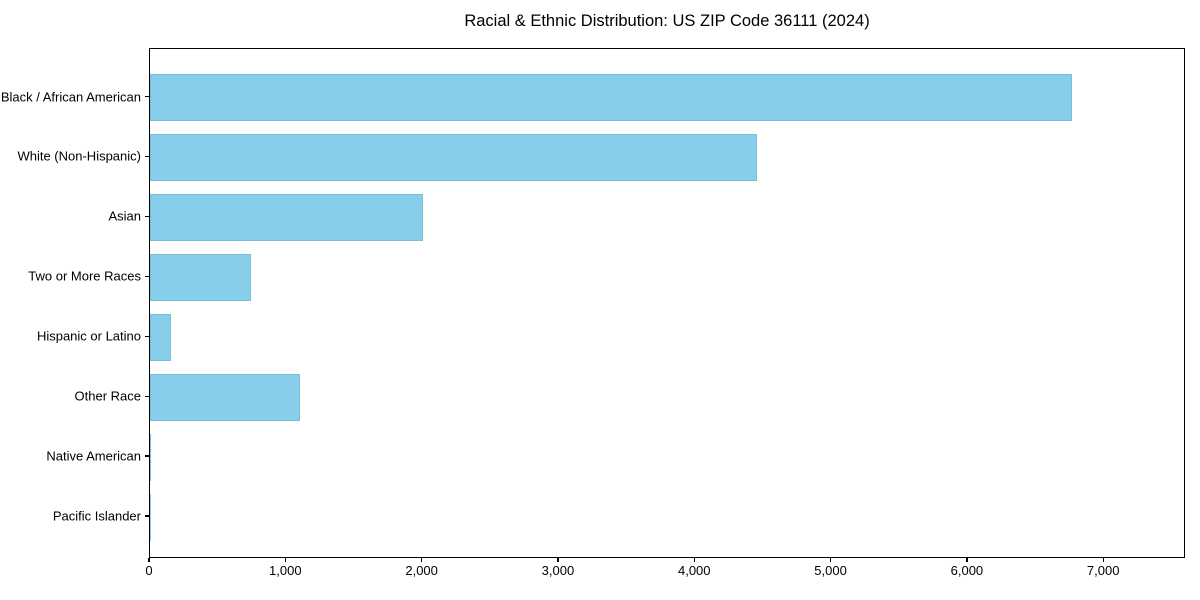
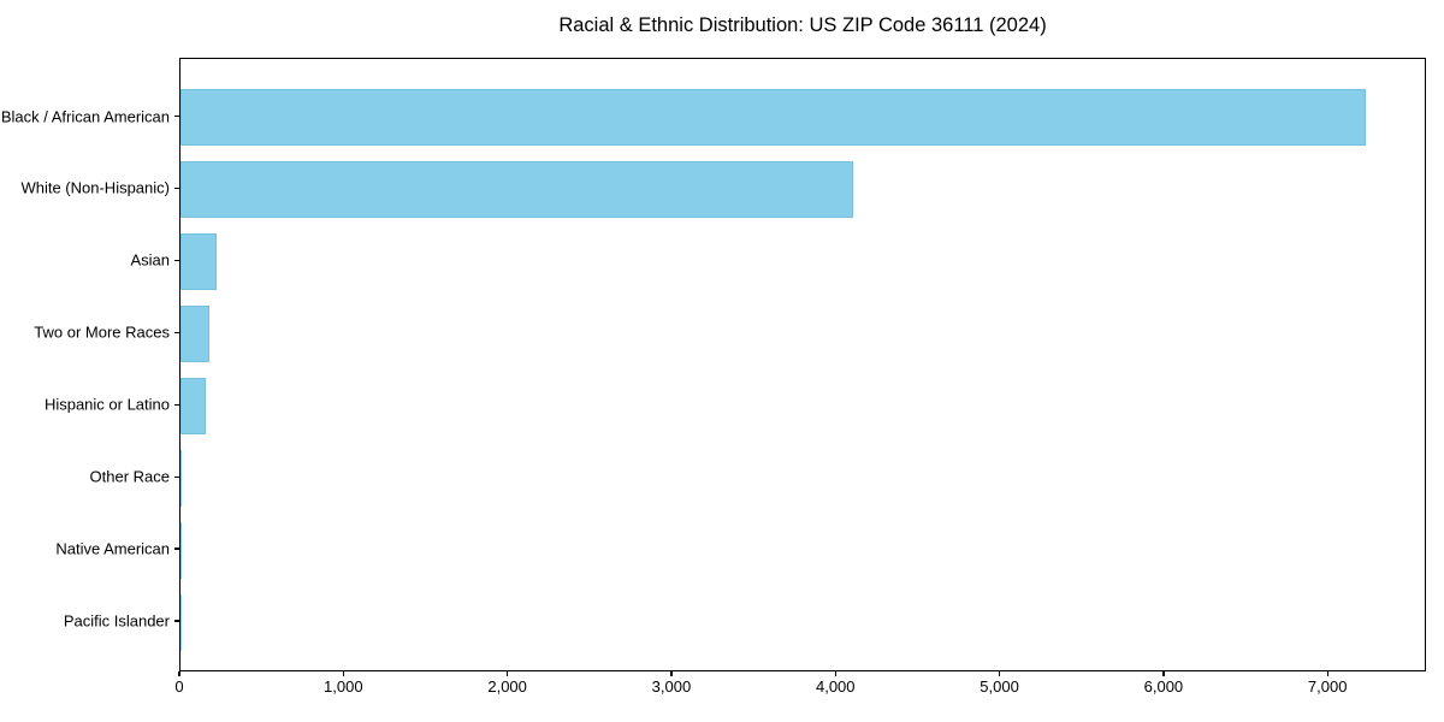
Black / African American: 6780 -> 7240
White (Non-Hispanic): 4460 -> 4110
Asian: 2010 -> 220
Two or More Races: 740 -> 180
Other Race: 1100 -> 10
